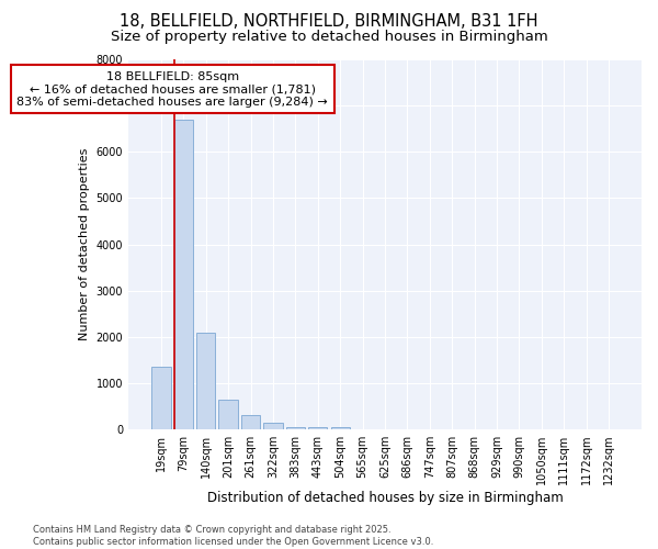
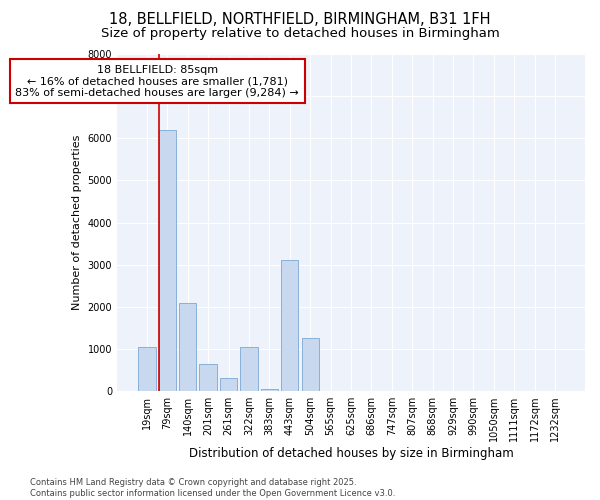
19sqm: 1350 -> 1050
79sqm: 6700 -> 6200
322sqm: 150 -> 1050
443sqm: 50 -> 3100
504sqm: 50 -> 1250
